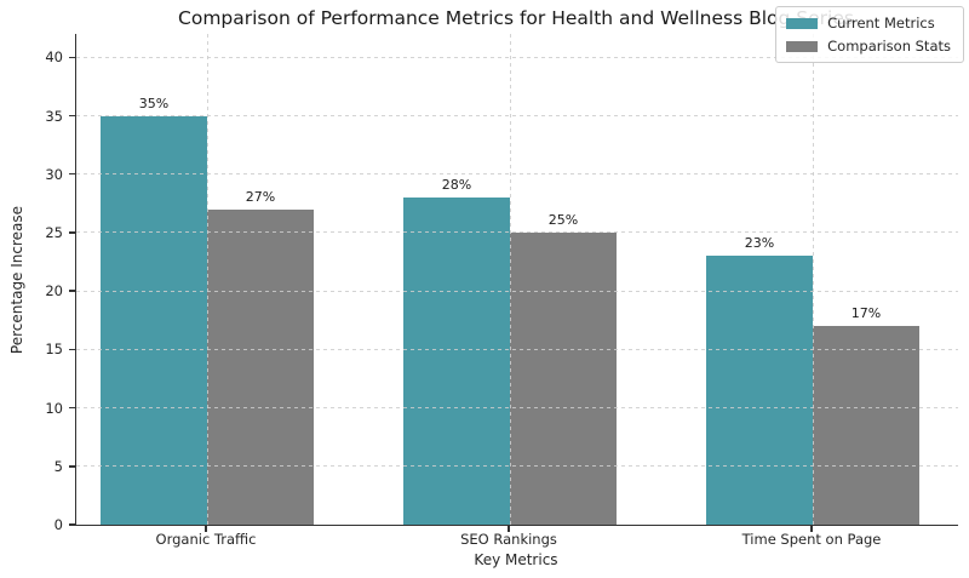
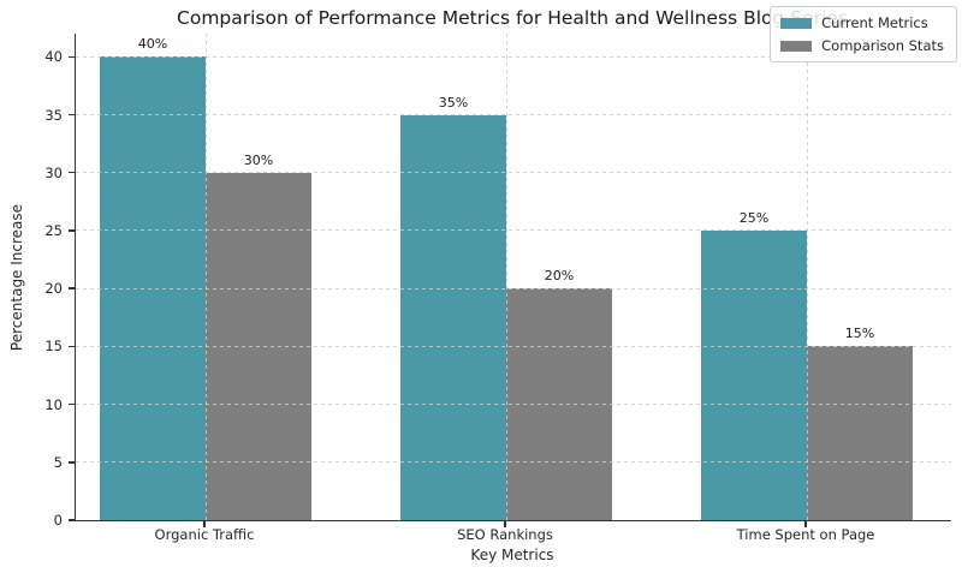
Current Metrics/Organic Traffic: 35% -> 40%
Comparison Stats/Organic Traffic: 27% -> 30%
Current Metrics/SEO Rankings: 28% -> 35%
Comparison Stats/SEO Rankings: 25% -> 20%
Current Metrics/Time Spent on Page: 23% -> 25%
Comparison Stats/Time Spent on Page: 17% -> 15%
